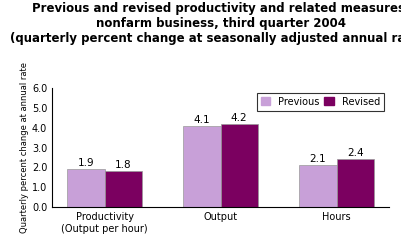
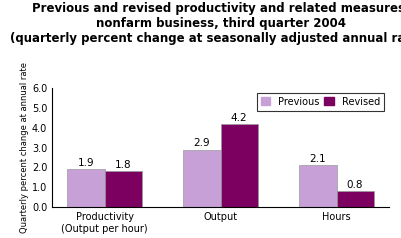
Previous/Output: 4.1 -> 2.9
Revised/Hours: 2.4 -> 0.8
